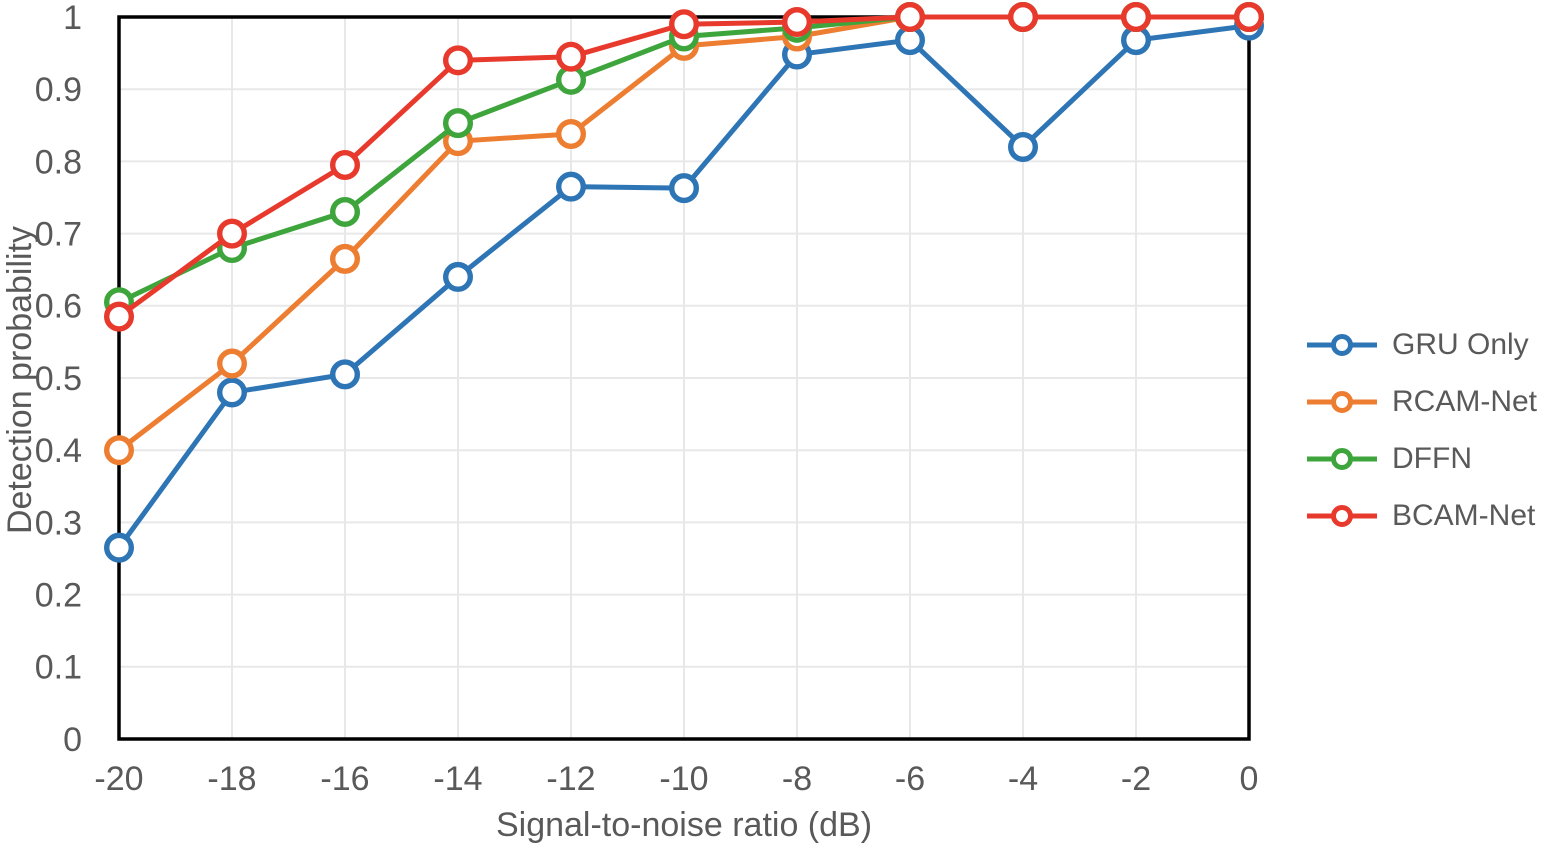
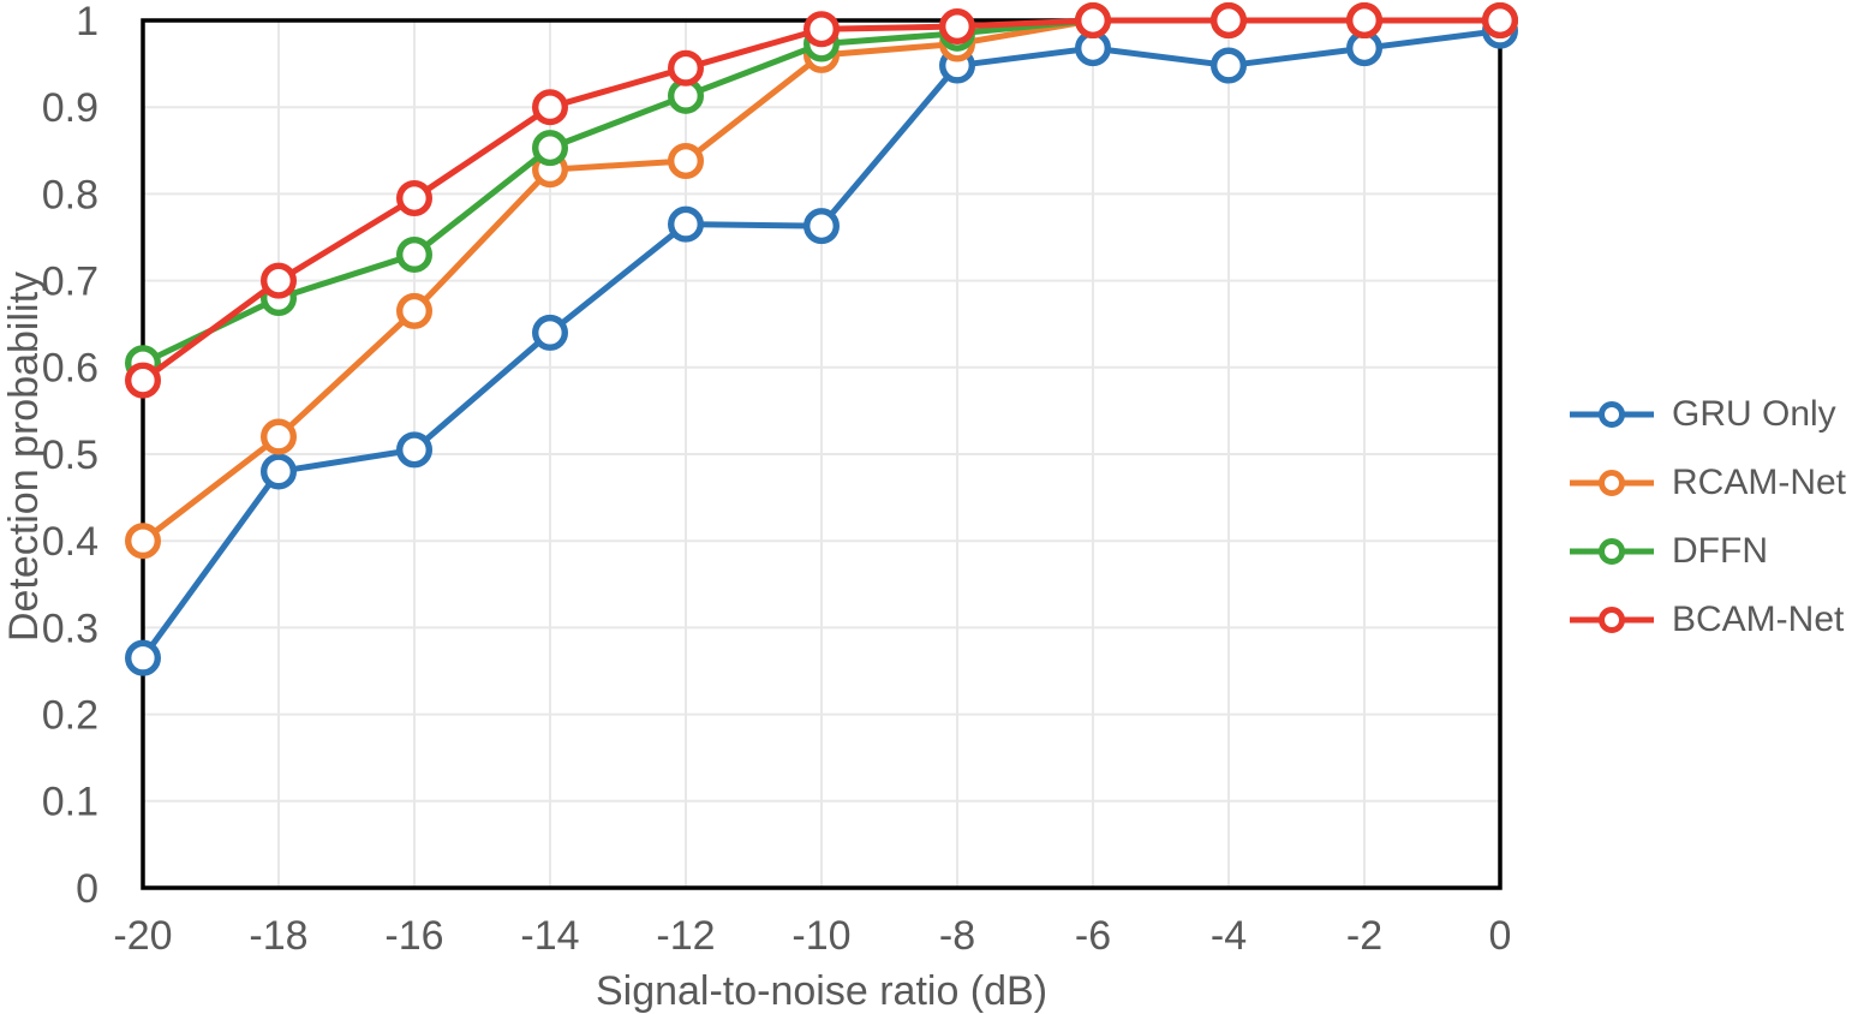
BCAM-Net/-14: 0.94 -> 0.90
GRU Only/-4: 0.82 -> 0.95
